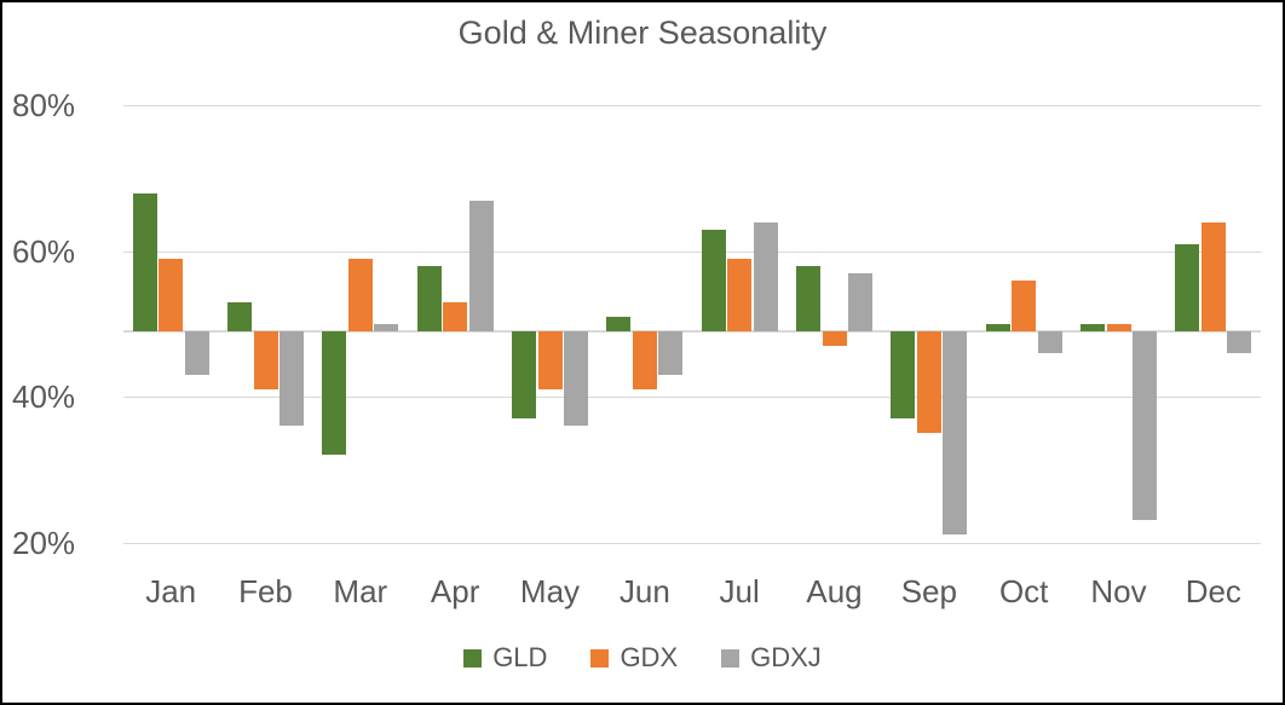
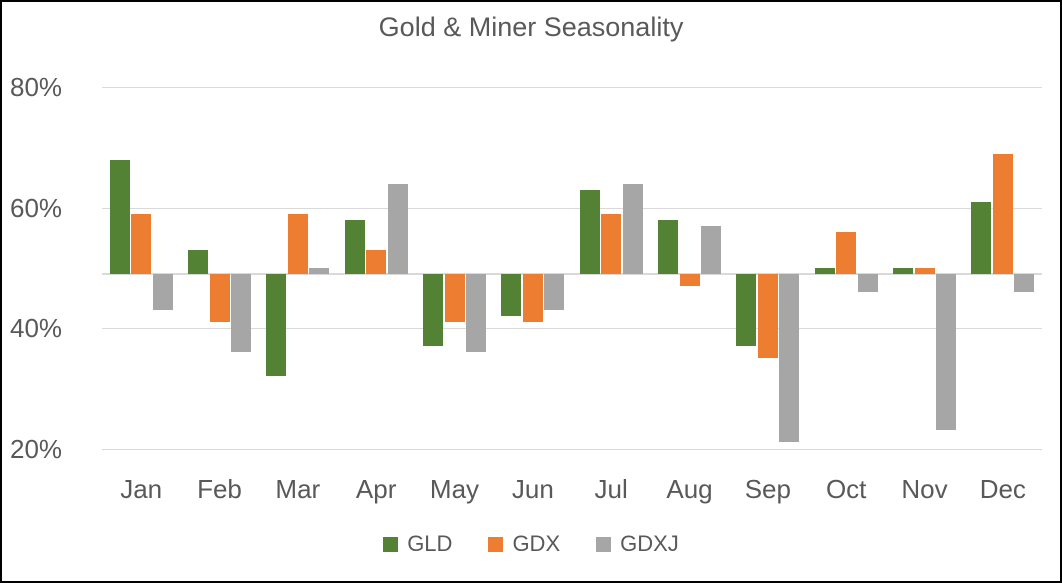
GDXJ/Apr: 67% -> 64%
GLD/Jun: 51% -> 42%
GDX/Dec: 64% -> 69%
